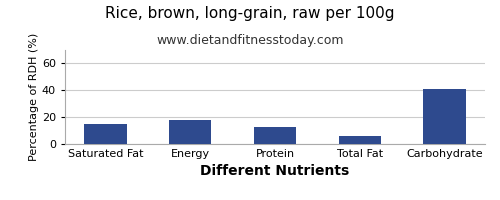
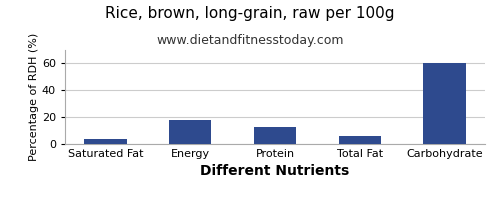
Saturated Fat: 15 -> 4
Carbohydrate: 41 -> 60
